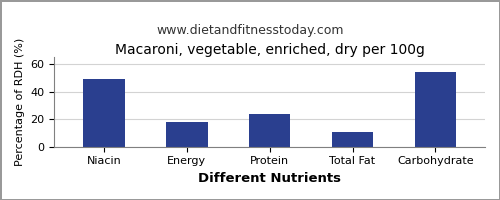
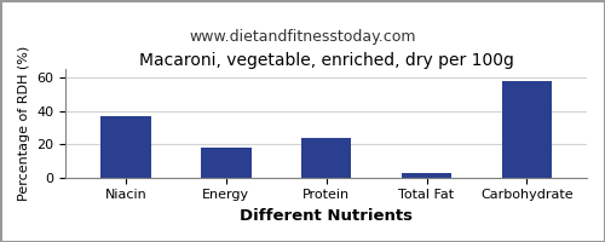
Niacin: 49 -> 37
Total Fat: 11 -> 2
Carbohydrate: 54 -> 58
